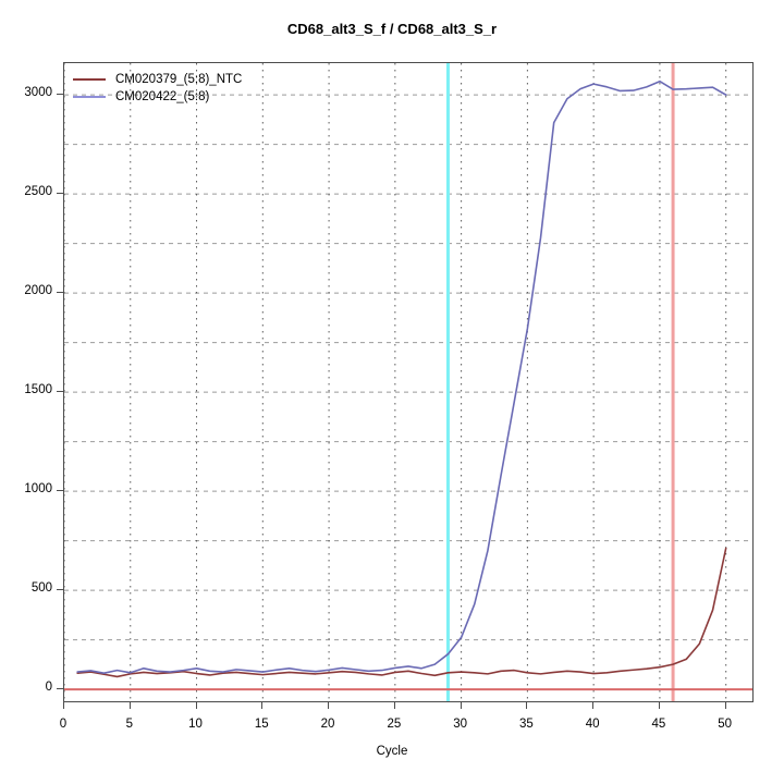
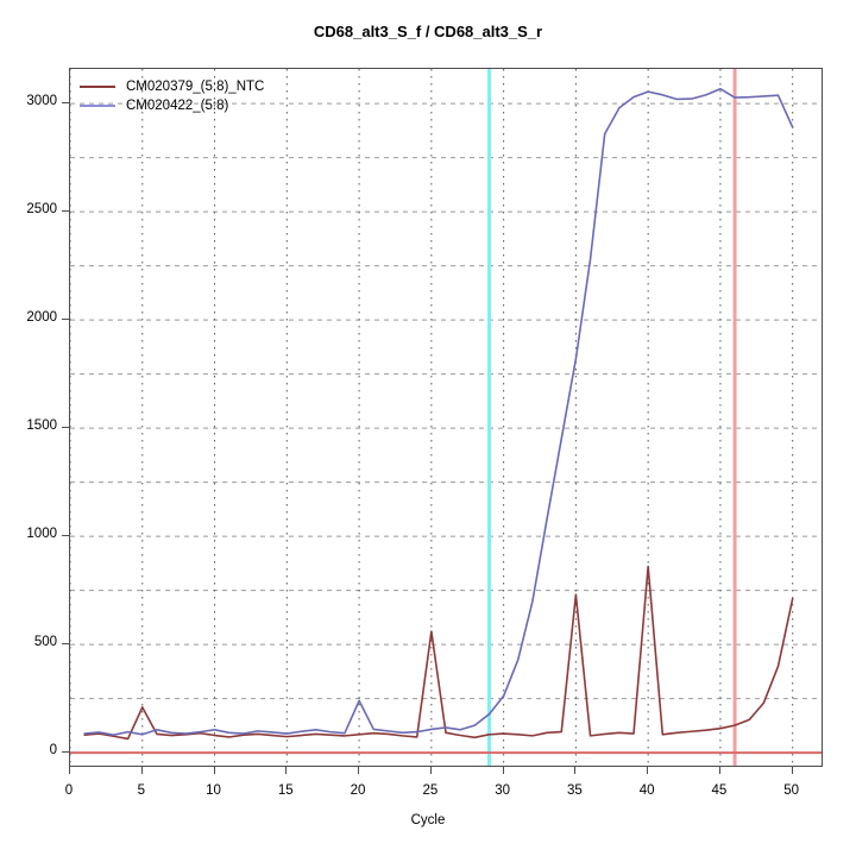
CM020379_(5:8)_NTC/5: 80 -> 210
CM020422_(5:8)/20: 100 -> 240
CM020379_(5:8)_NTC/25: 90 -> 560
CM020379_(5:8)_NTC/35: 80 -> 730
CM020379_(5:8)_NTC/40: 80 -> 860
CM020422_(5:8)/50: 3000 -> 2890
